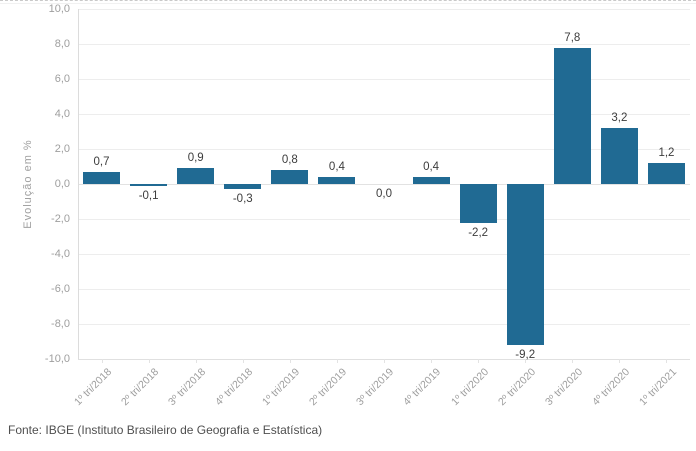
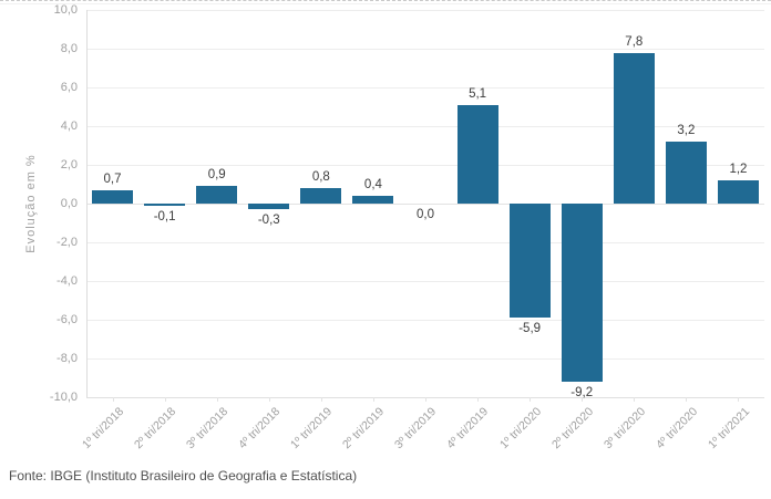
4º tri/2019: 0,4 -> 5,1
1º tri/2020: -2,2 -> -5,9
